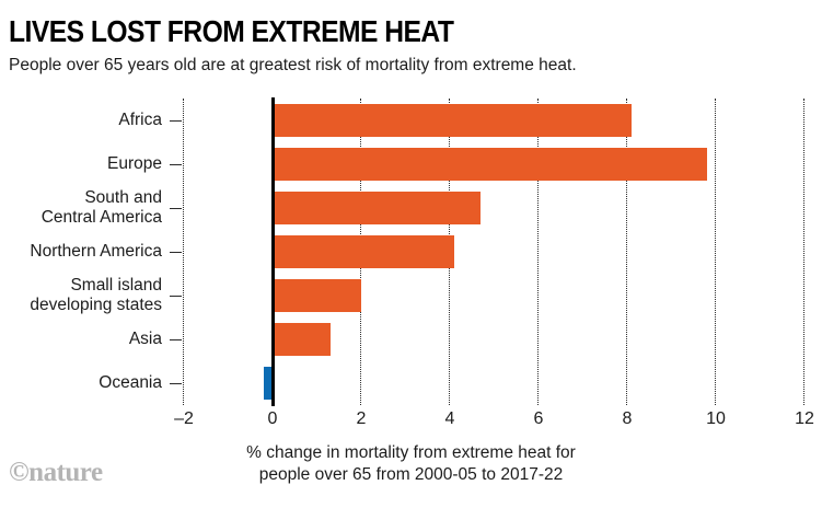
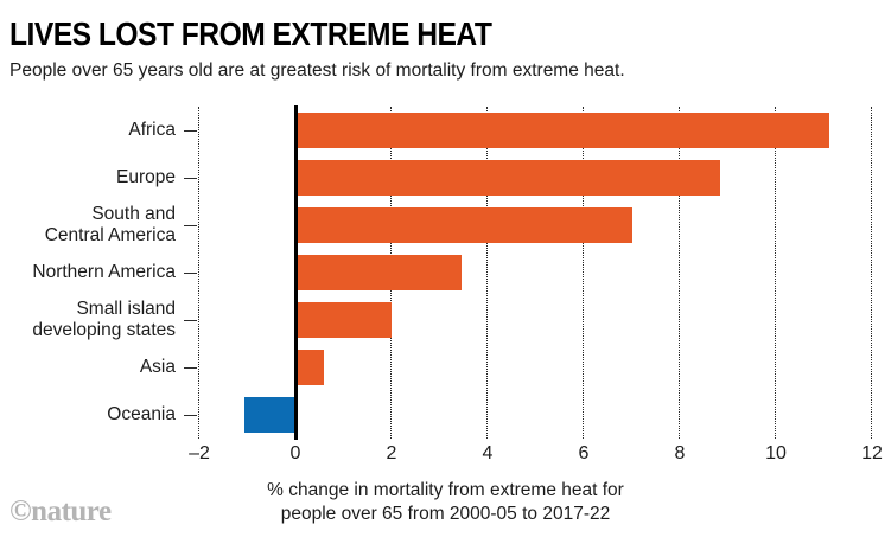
Africa: 8.1 -> 11.1
Europe: 9.8 -> 8.8
South and Central America: 4.7 -> 7.0
Northern America: 4.1 -> 3.5
Asia: 1.3 -> 0.6
Oceania: -0.2 -> -1.1
